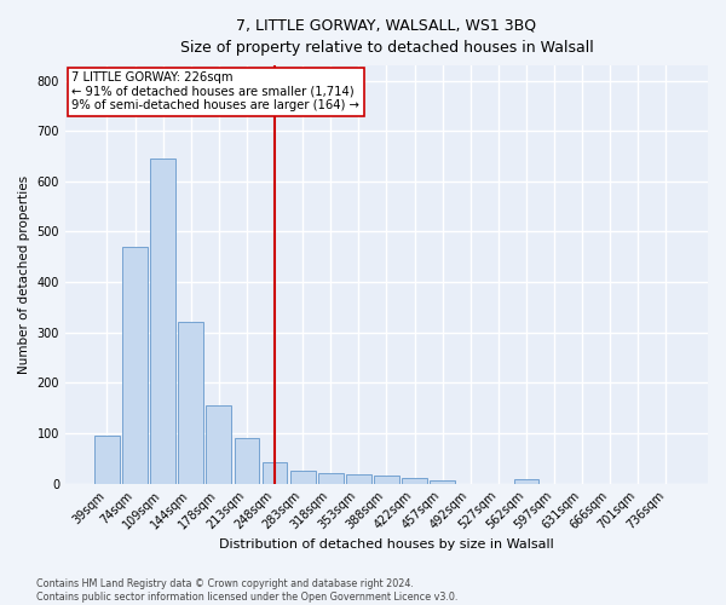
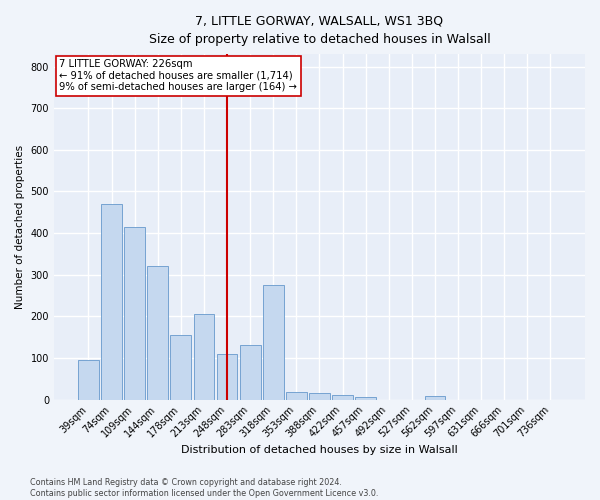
109sqm: 645 -> 415
213sqm: 90 -> 205
248sqm: 42 -> 110
283sqm: 25 -> 130
318sqm: 20 -> 275
